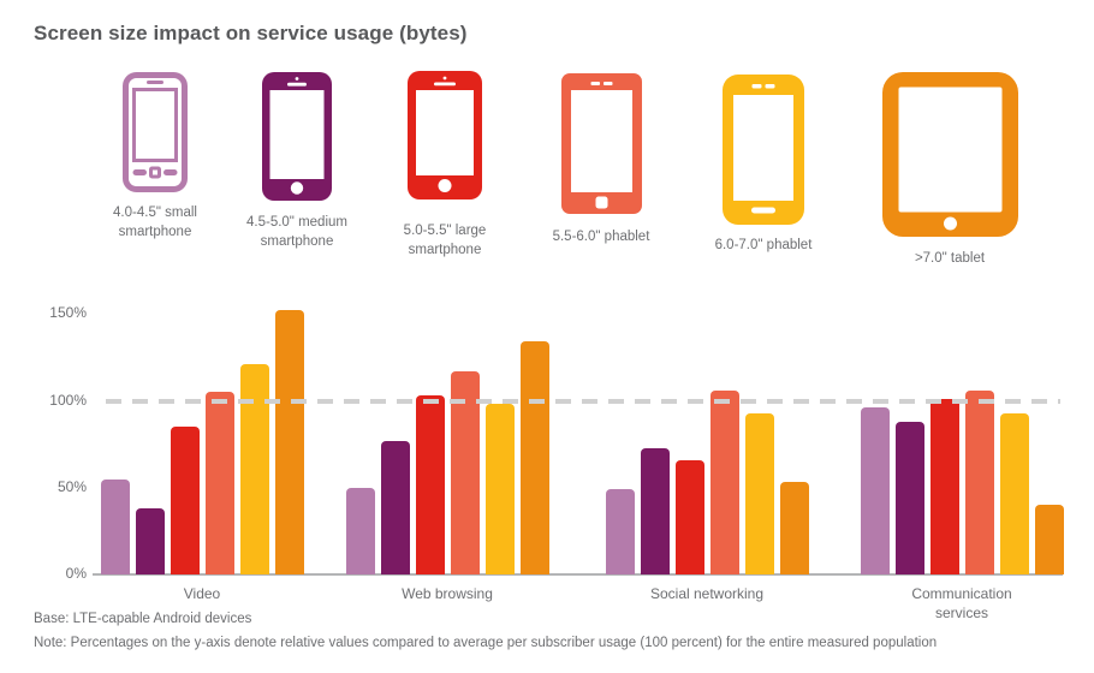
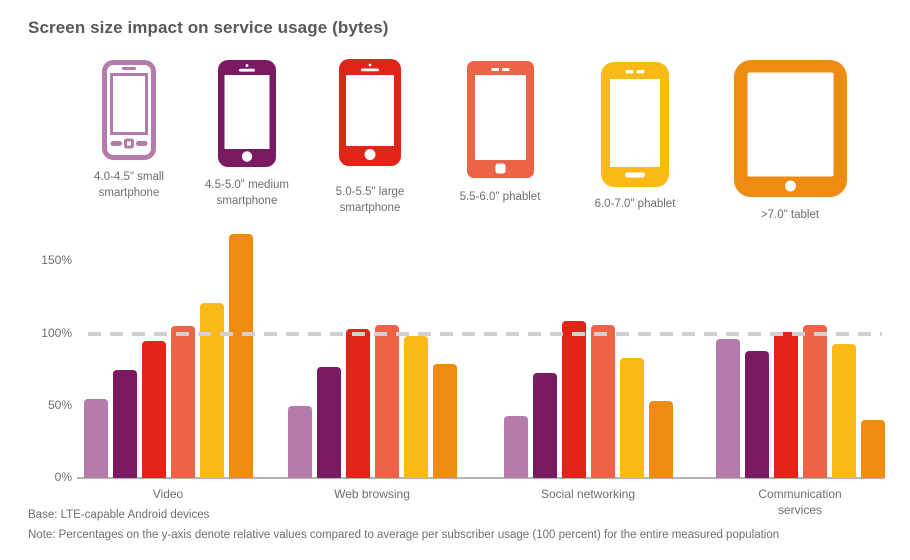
4.5-5.0" medium smartphone/Video: 38% -> 75%
5.0-5.5" large smartphone/Video: 85% -> 95%
>7.0" tablet/Video: 152% -> 169%
5.5-6.0" phablet/Web browsing: 117% -> 106%
>7.0" tablet/Web browsing: 134% -> 79%
4.0-4.5" small smartphone/Social networking: 49% -> 43%
5.0-5.5" large smartphone/Social networking: 66% -> 109%
6.0-7.0" phablet/Social networking: 93% -> 83%
